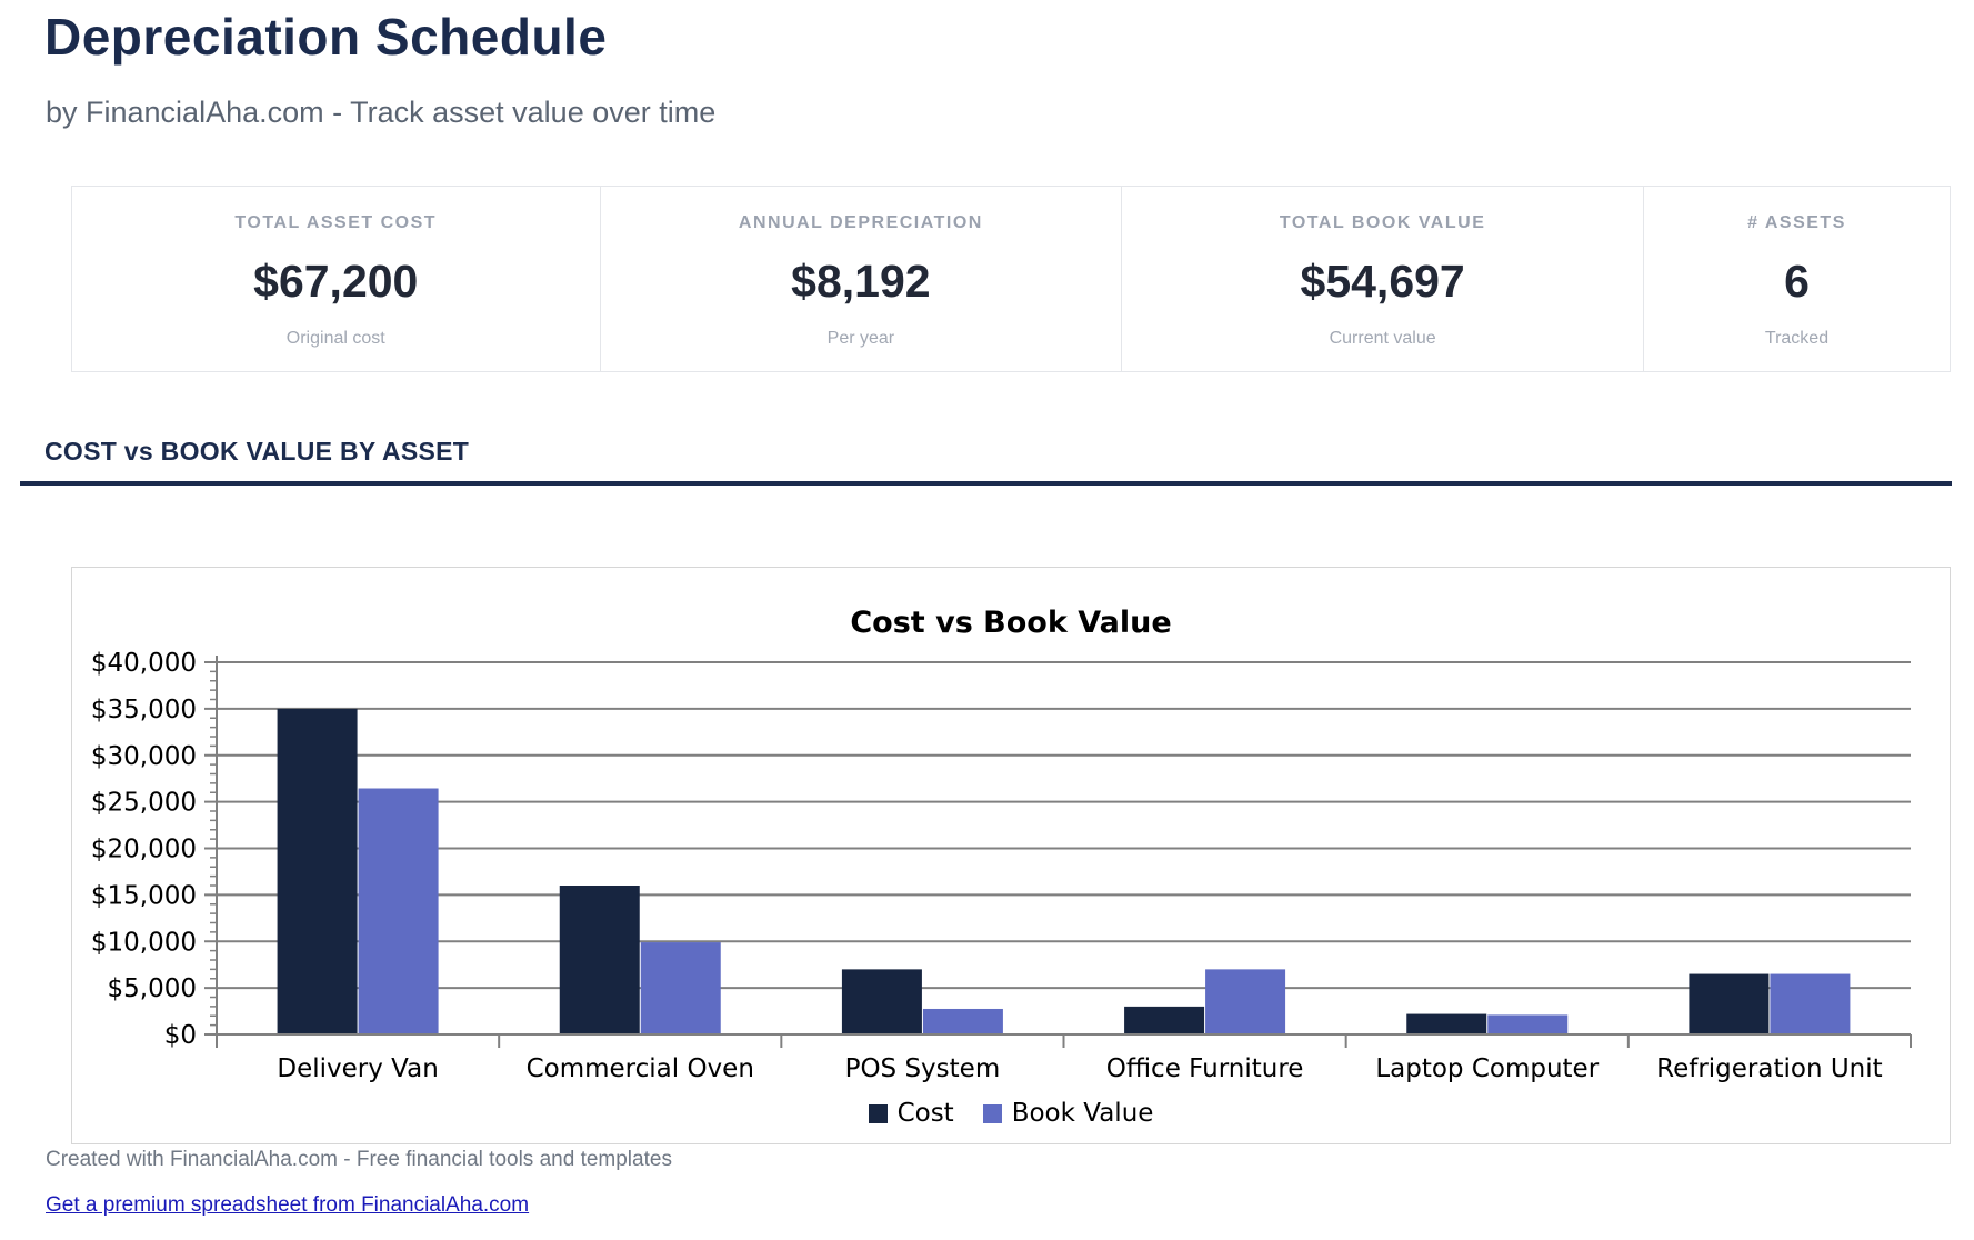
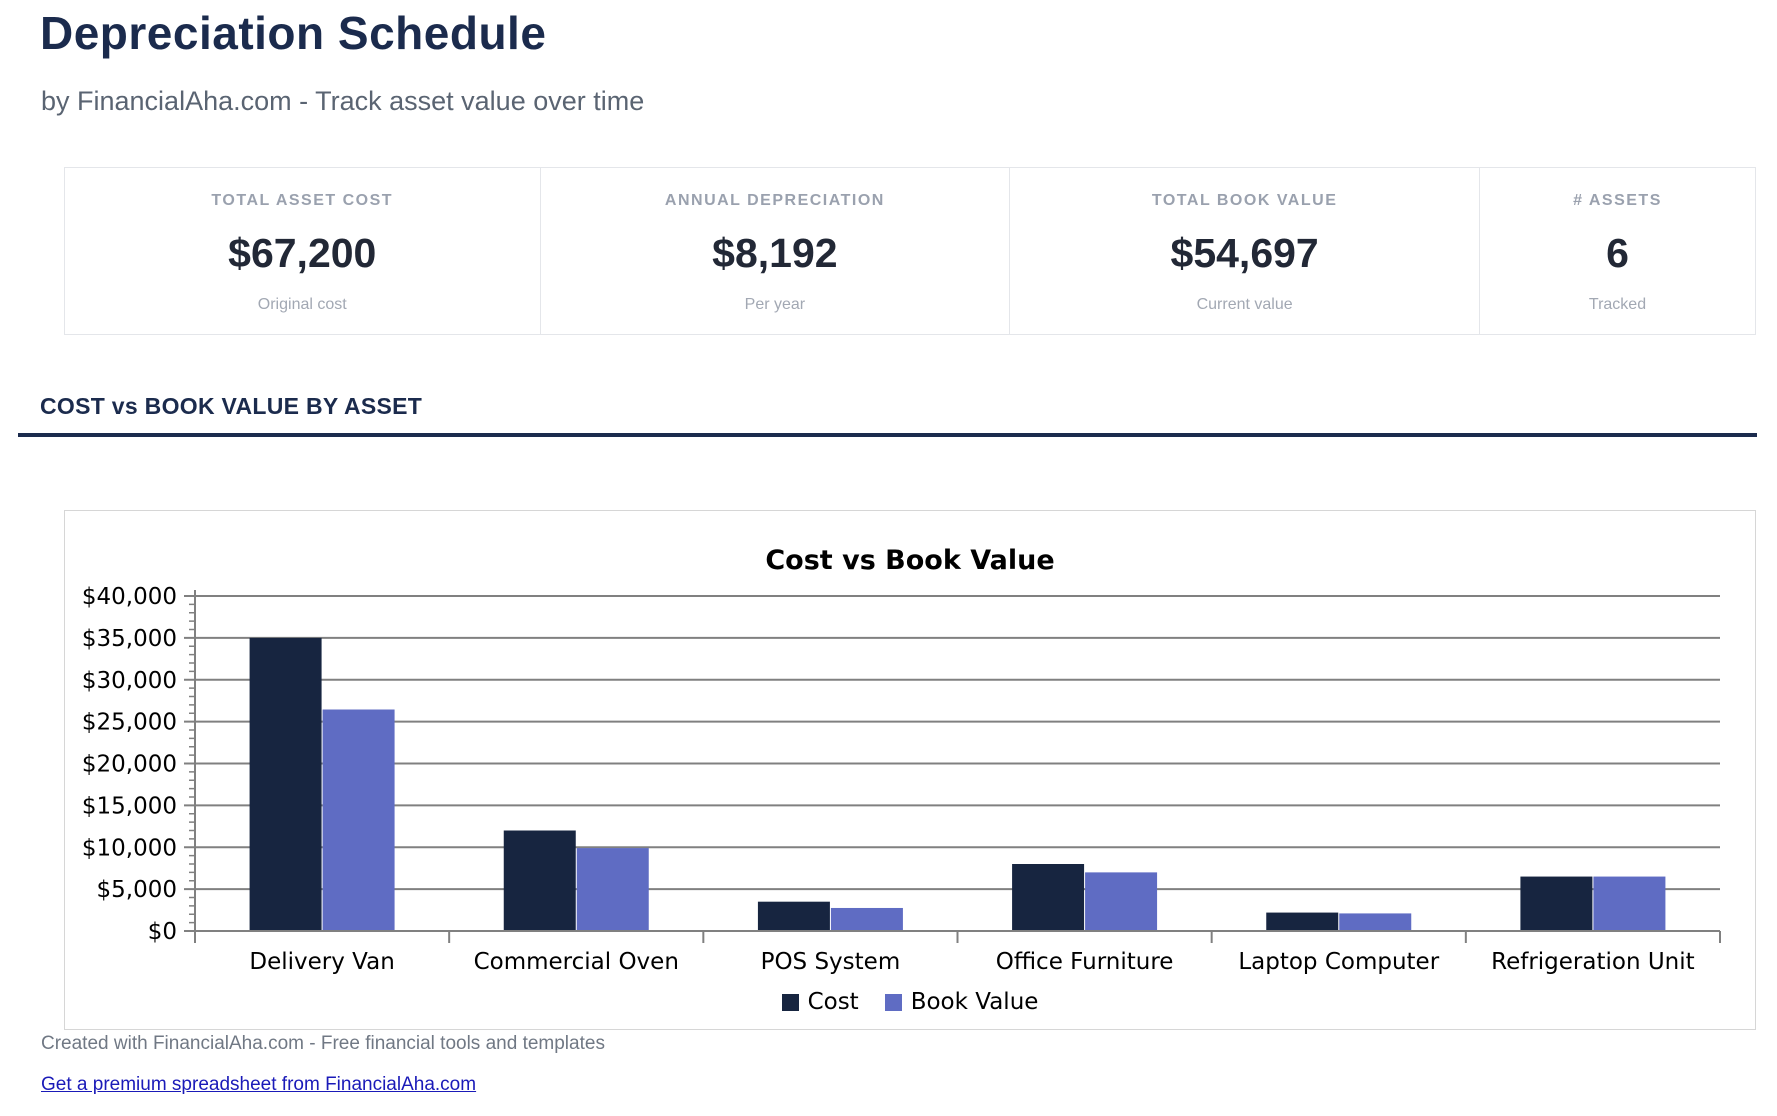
Cost/Commercial Oven: $16000 -> $12000
Cost/POS System: $7000 -> $4000
Cost/Office Furniture: $3000 -> $8000
